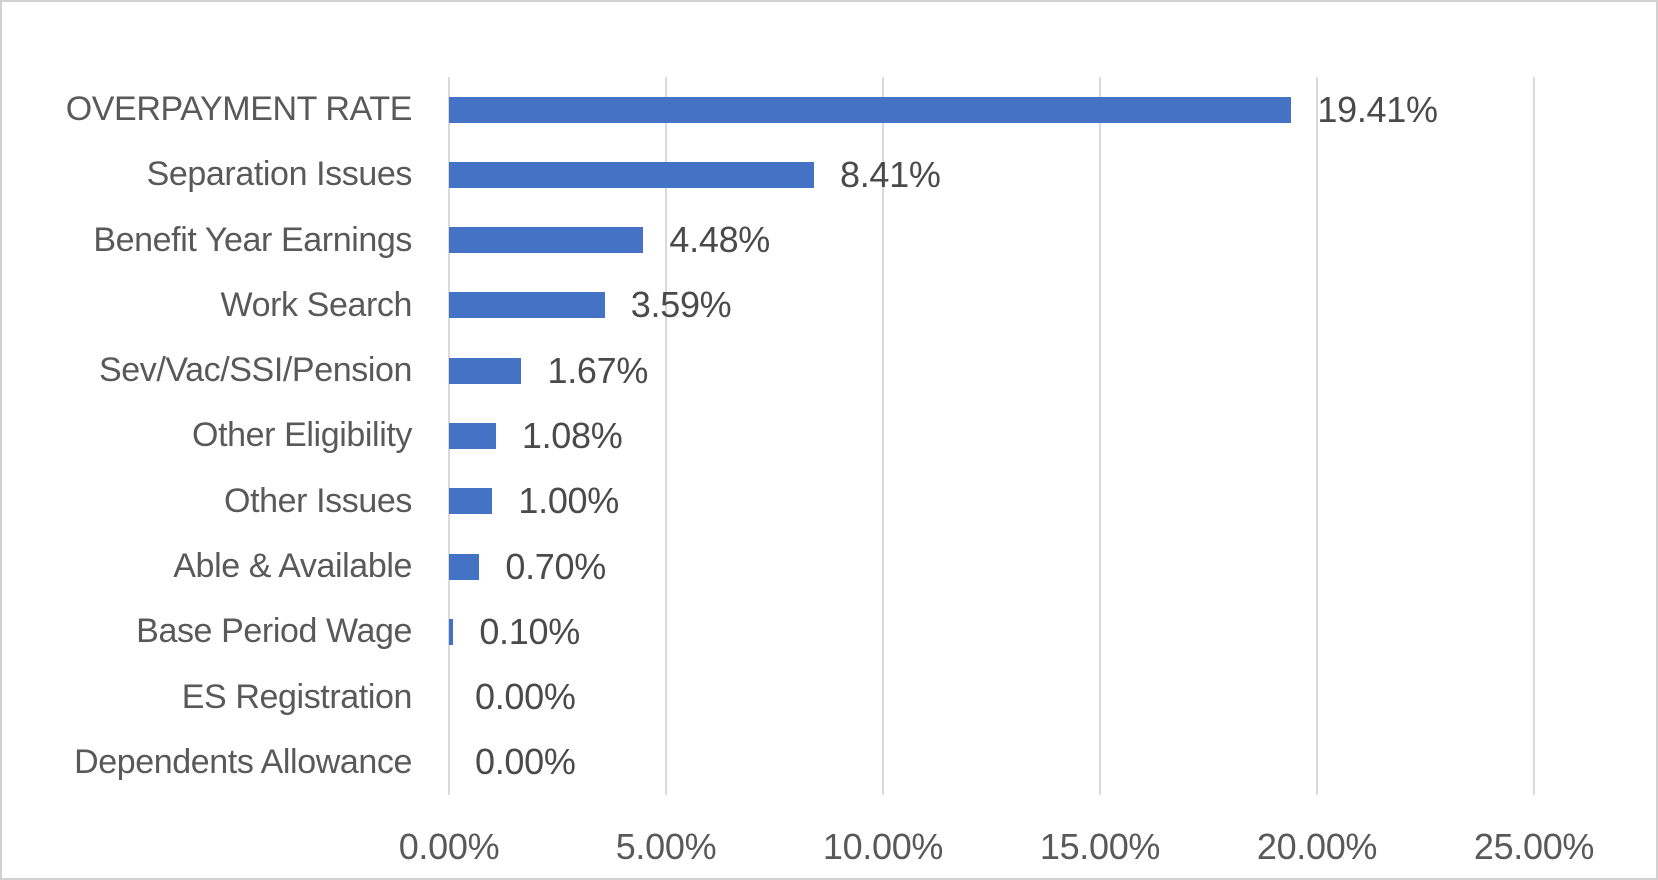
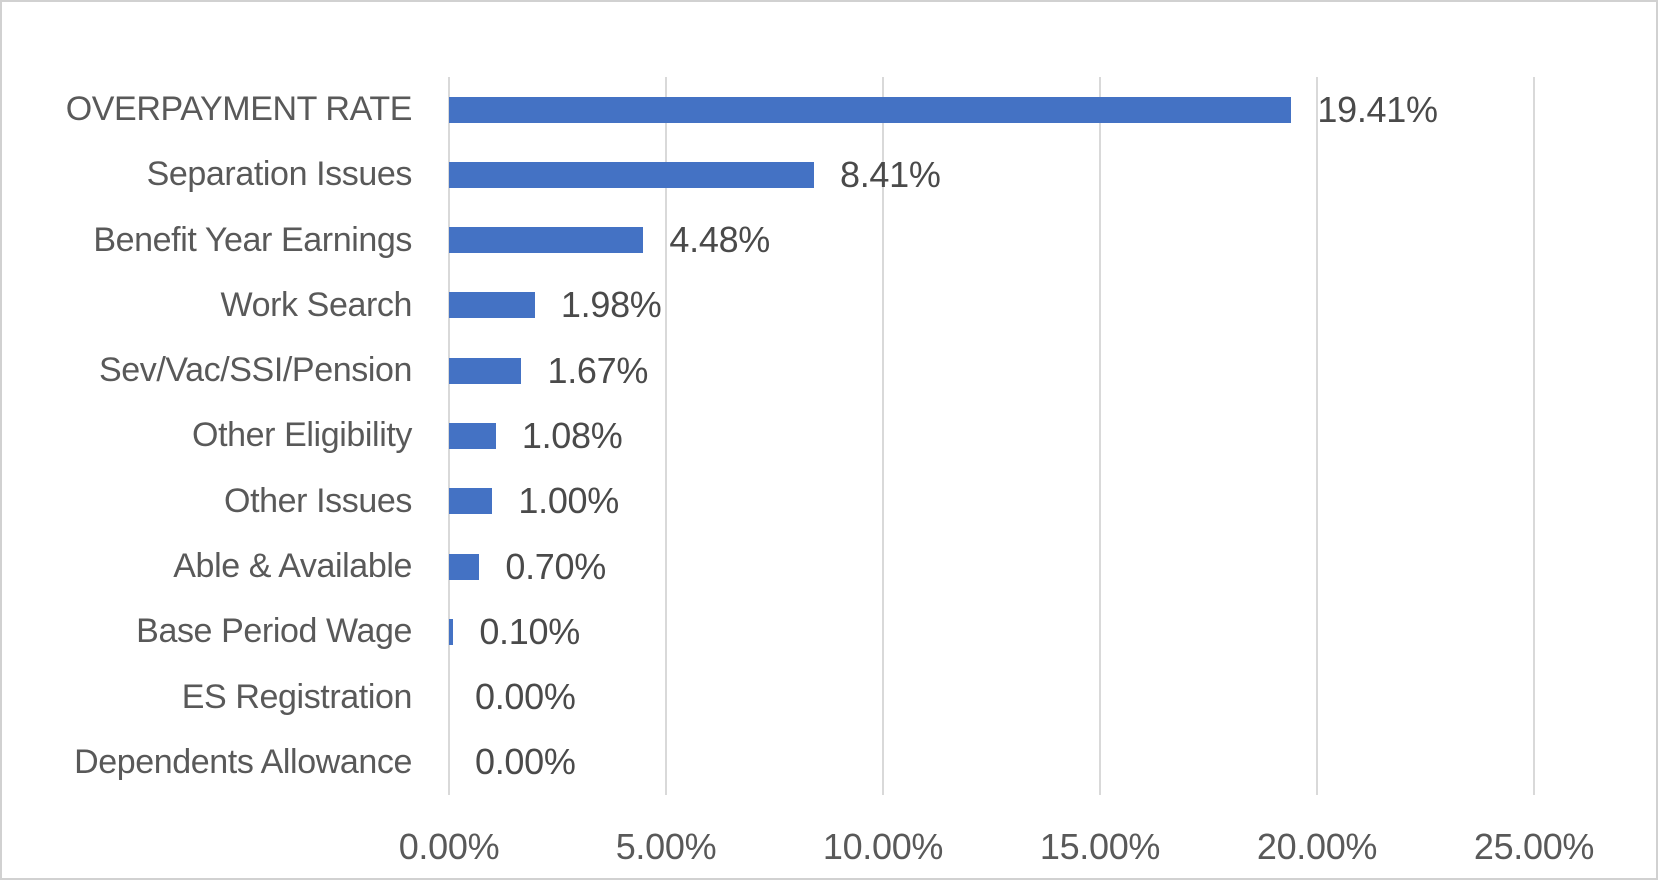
Work Search: 3.59% -> 1.98%
